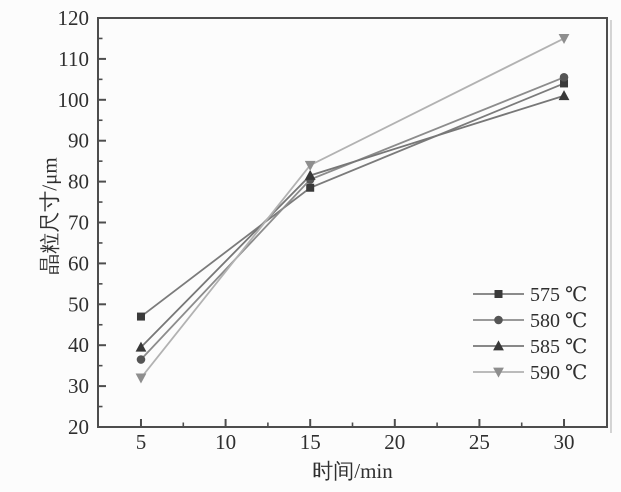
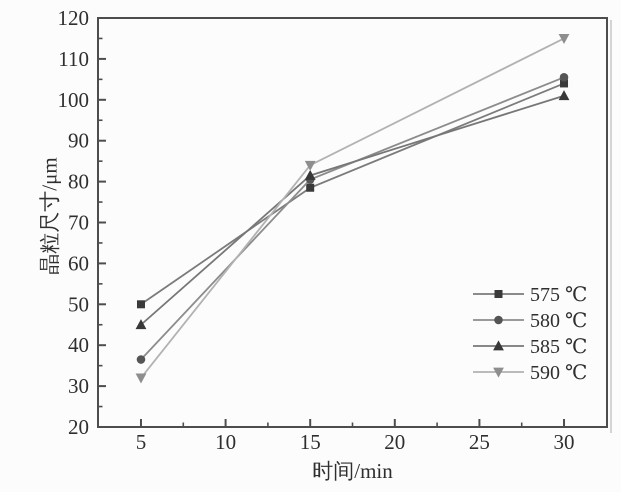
575 ℃/5: 47 -> 50
585 ℃/5: 40 -> 45
